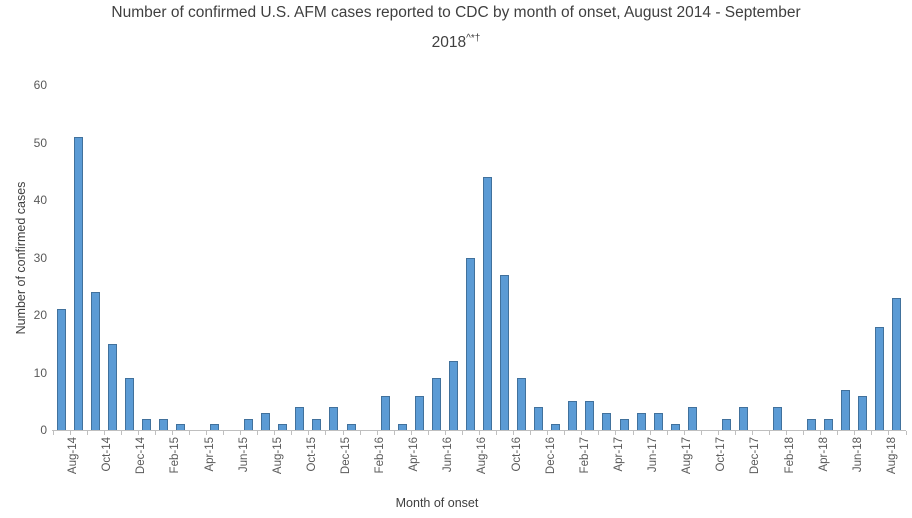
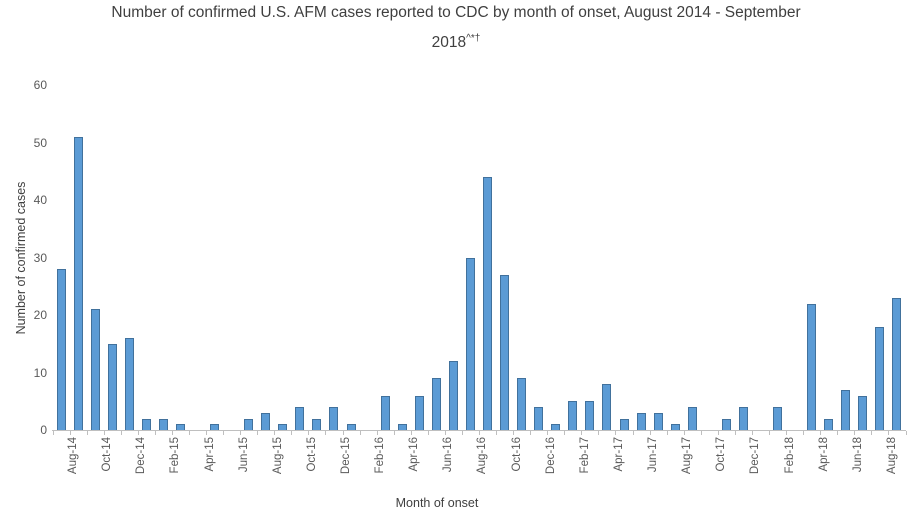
Aug-14: 21 -> 28
Oct-14: 24 -> 21
Dec-14: 9 -> 16
Apr-17: 3 -> 8
Apr-18: 2 -> 22
